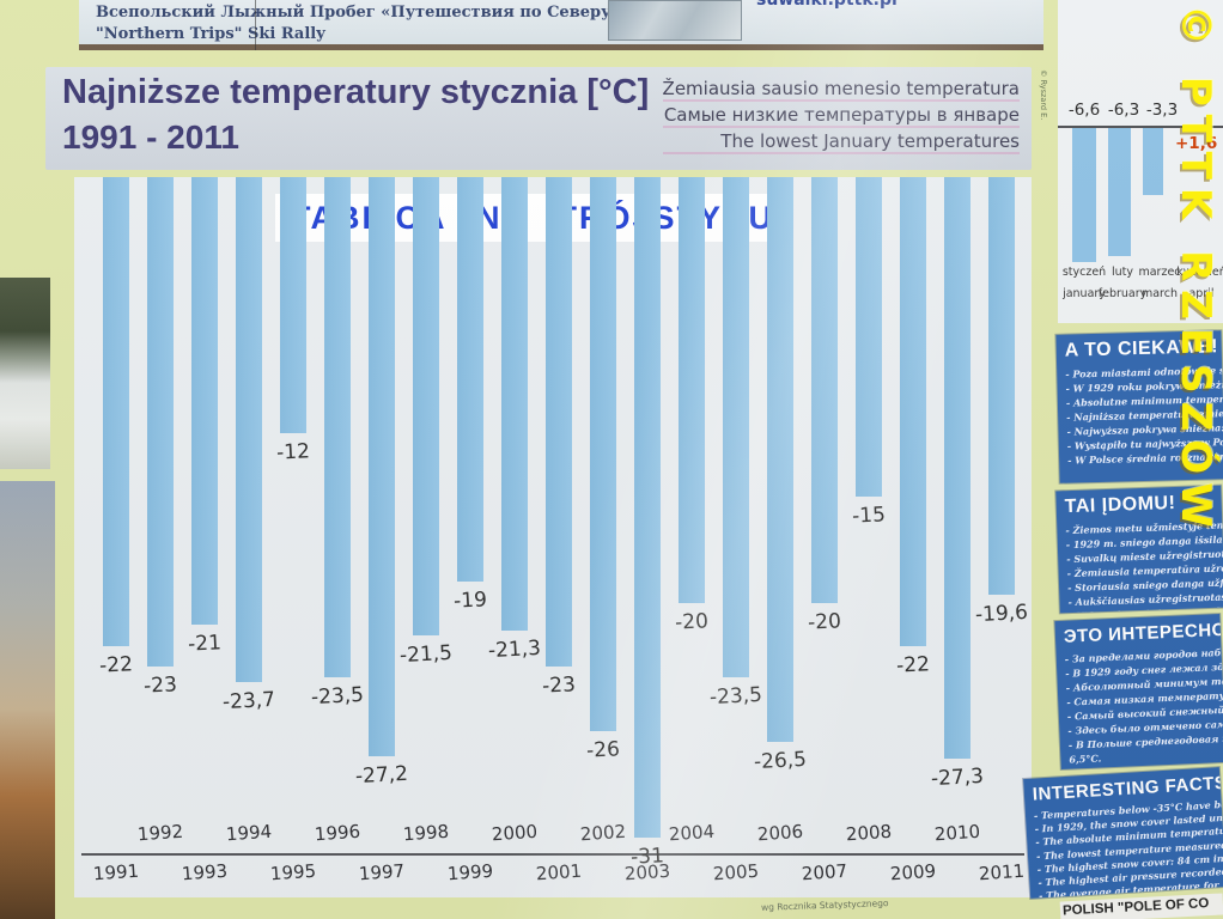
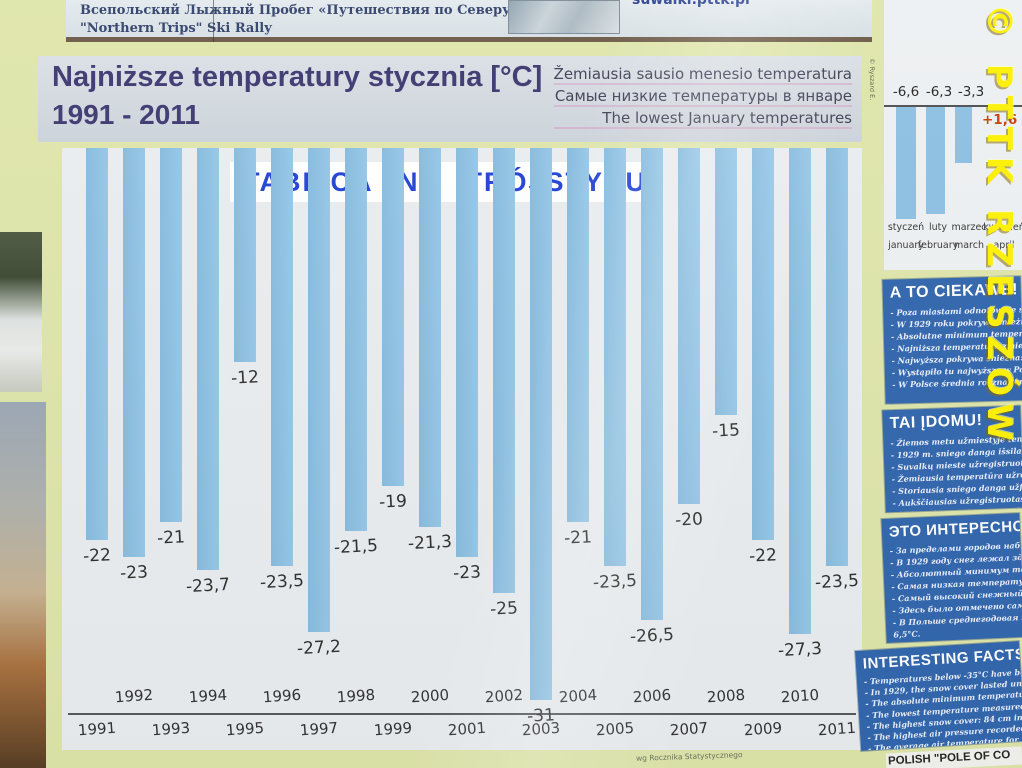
Najniższe temperatury stycznia [°C] 1991 - 2011/2002: -26 -> -25
Najniższe temperatury stycznia [°C] 1991 - 2011/2004: -20 -> -21
Najniższe temperatury stycznia [°C] 1991 - 2011/2011: -19,6 -> -23,5
